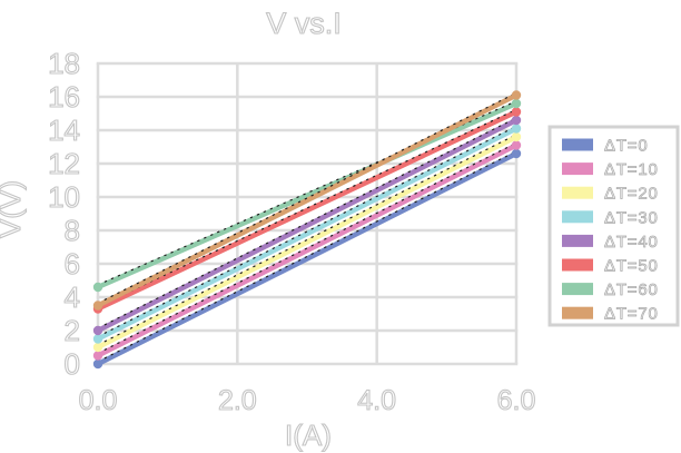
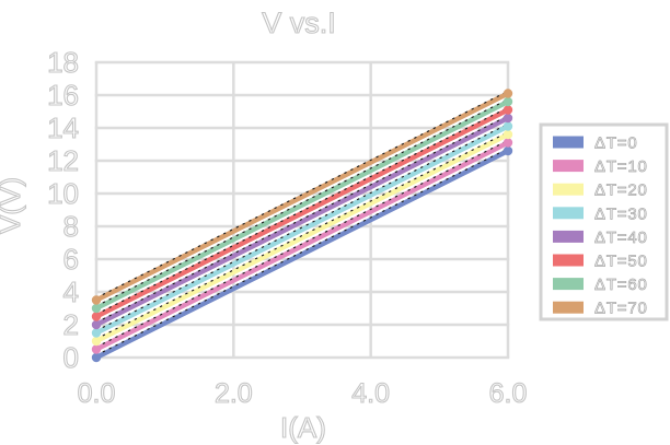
ΔT=50/0: 3.3 -> 2.5
ΔT=60/0: 4.6 -> 3.0
